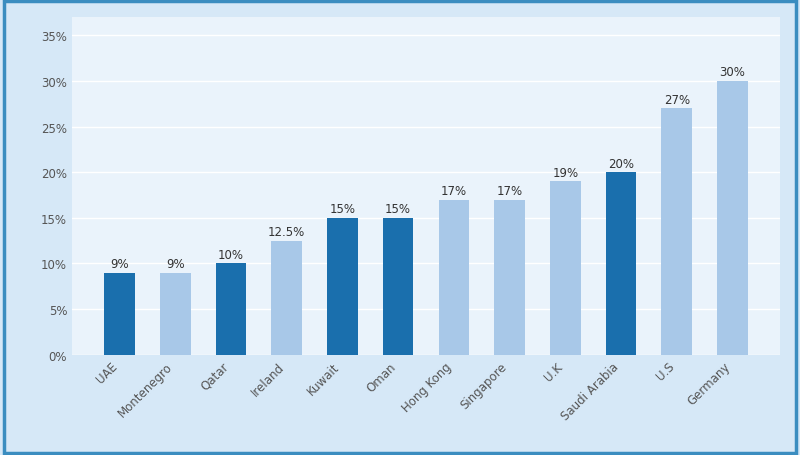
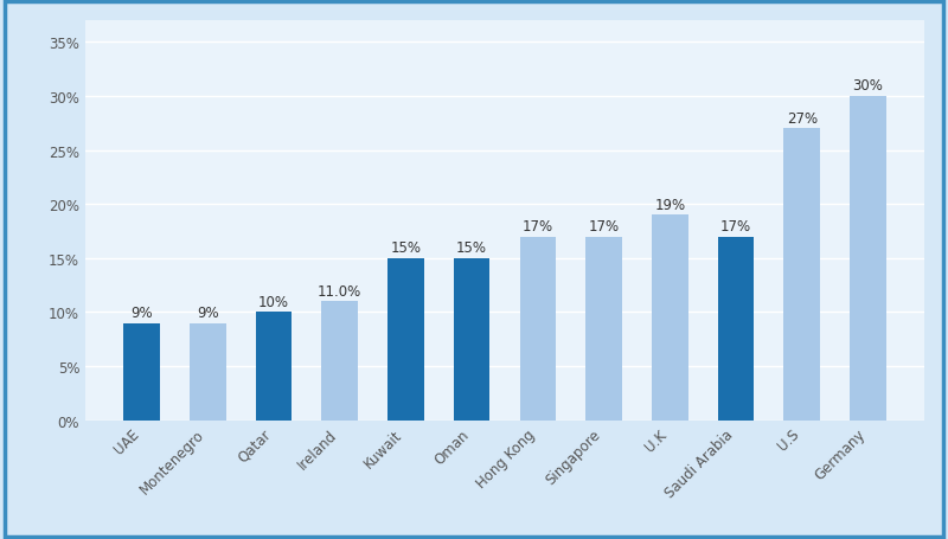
Ireland: 12.5% -> 11.0%
Saudi Arabia: 20% -> 17%
